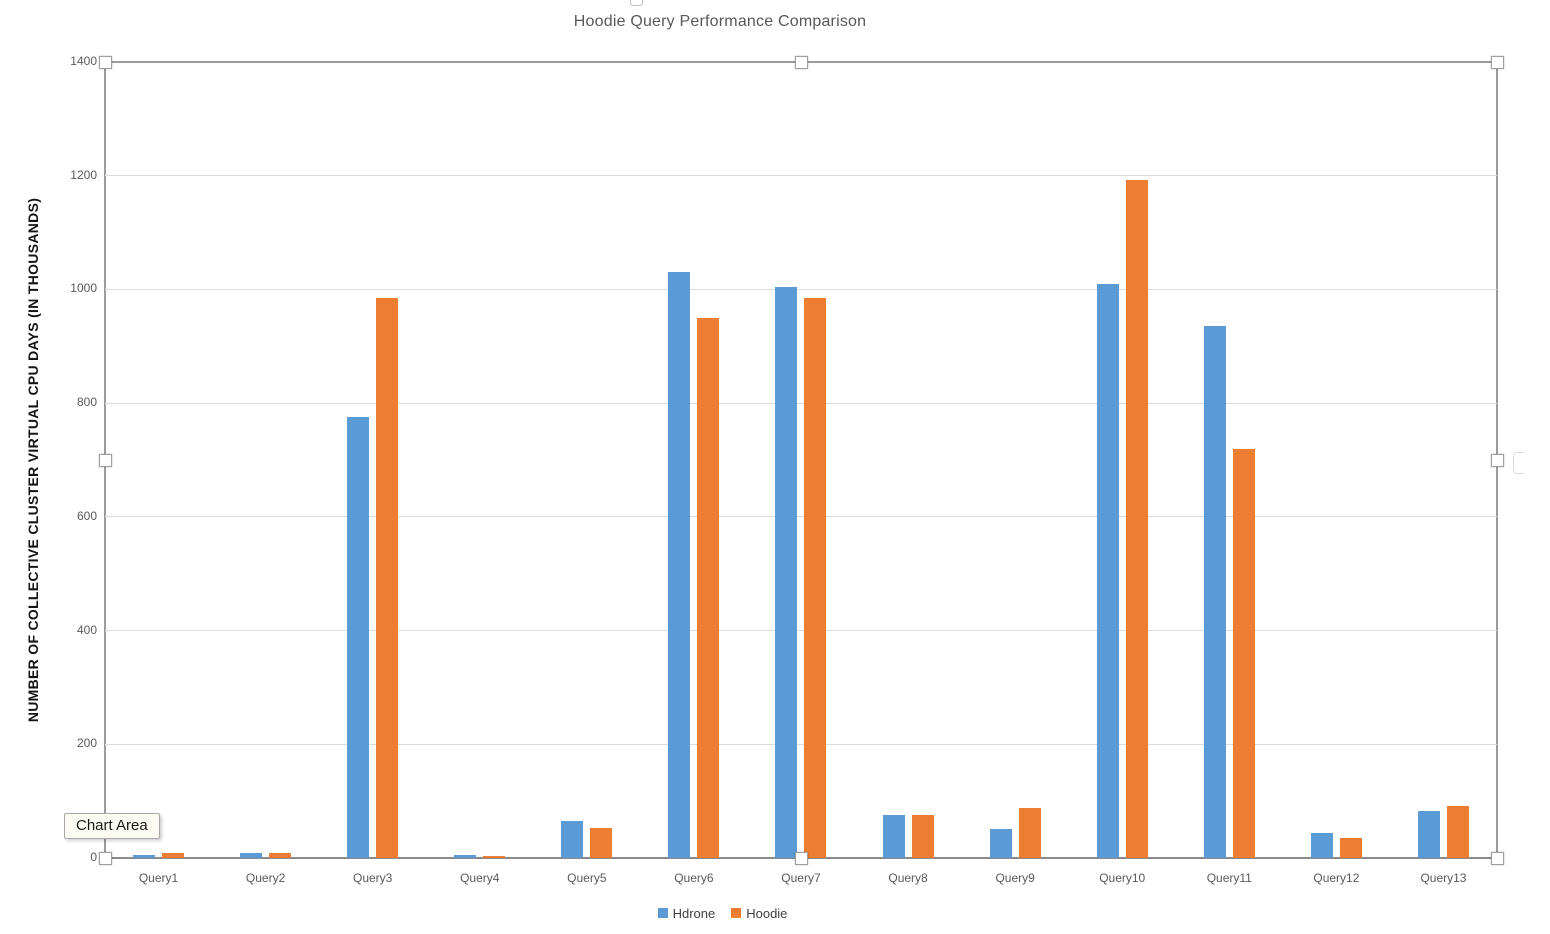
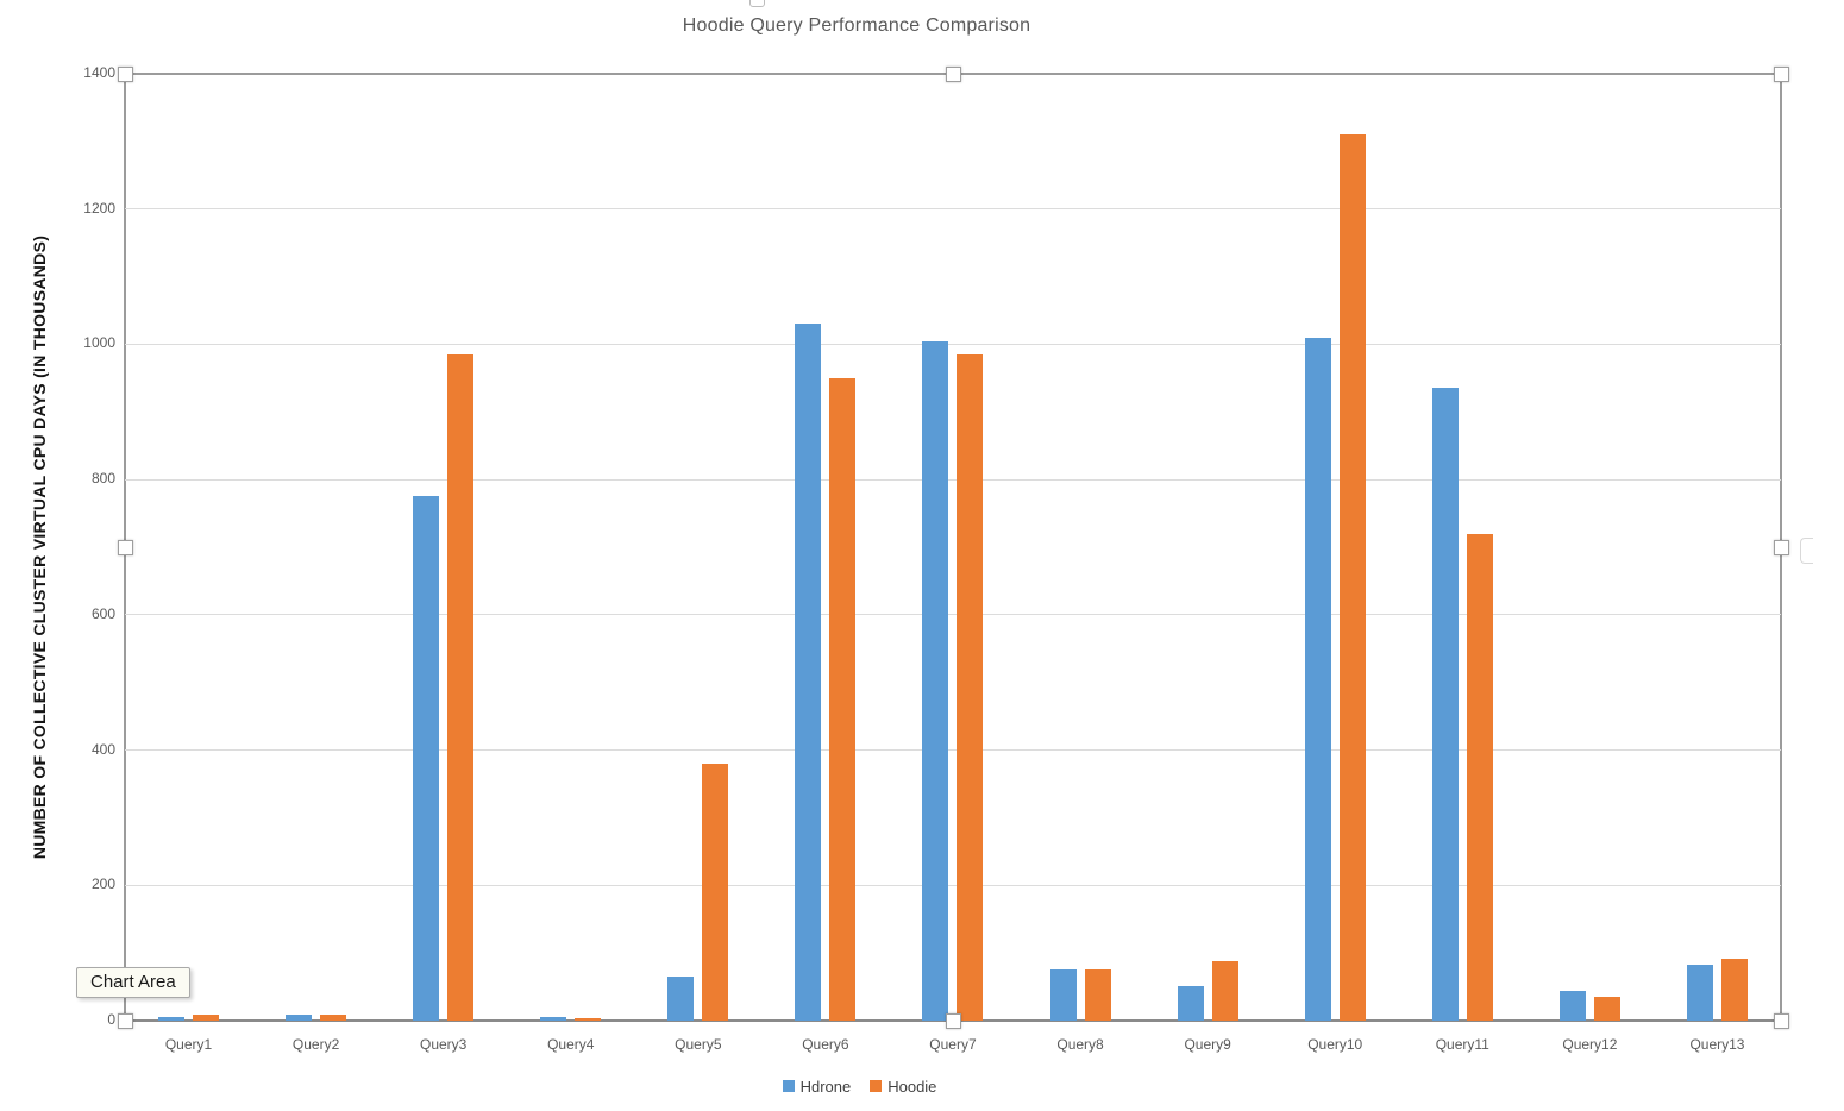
Hoodie/Query5: 50 -> 380
Hoodie/Query10: 1190 -> 1310
